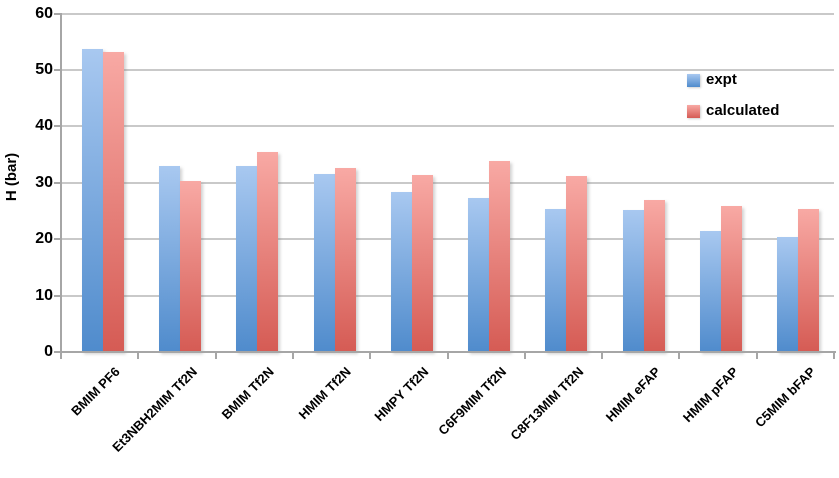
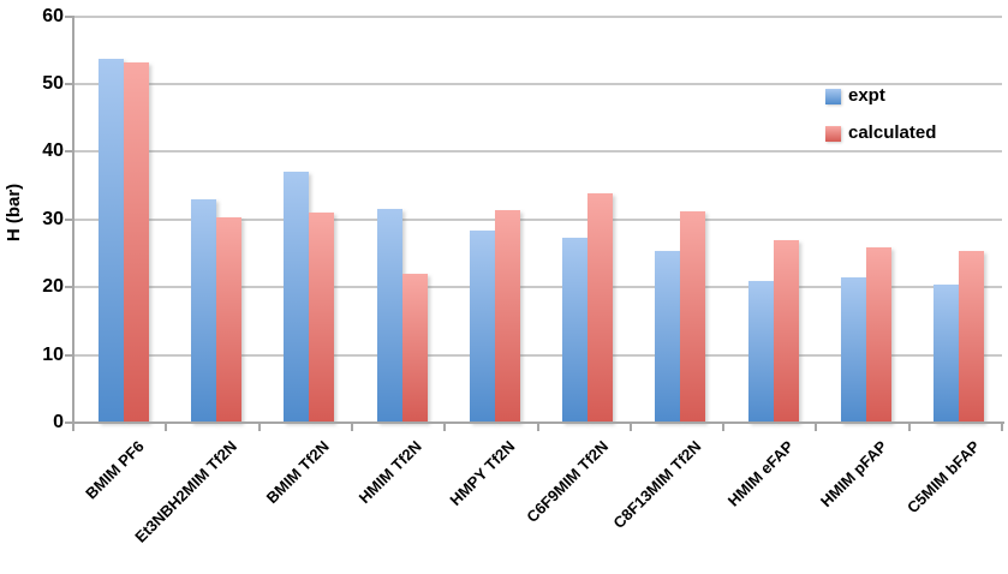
expt/BMIM Tf2N: 33 -> 37
calculated/BMIM Tf2N: 35 -> 31
calculated/HMIM Tf2N: 33 -> 22
expt/HMIM eFAP: 25 -> 21
